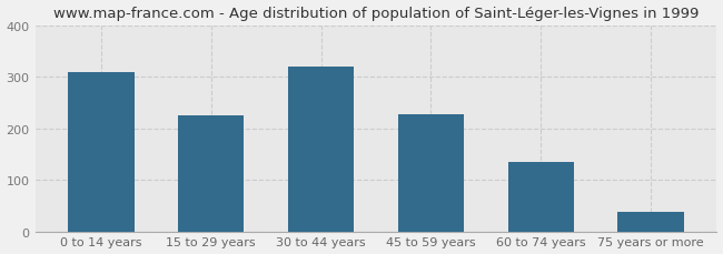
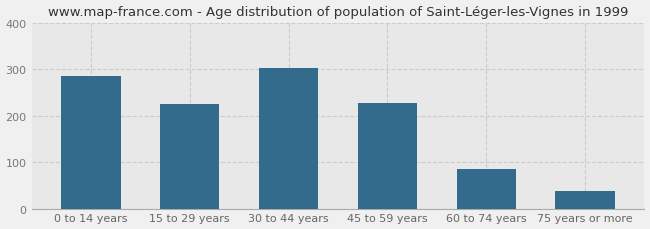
0 to 14 years: 310 -> 286
30 to 44 years: 320 -> 303
60 to 74 years: 135 -> 86
